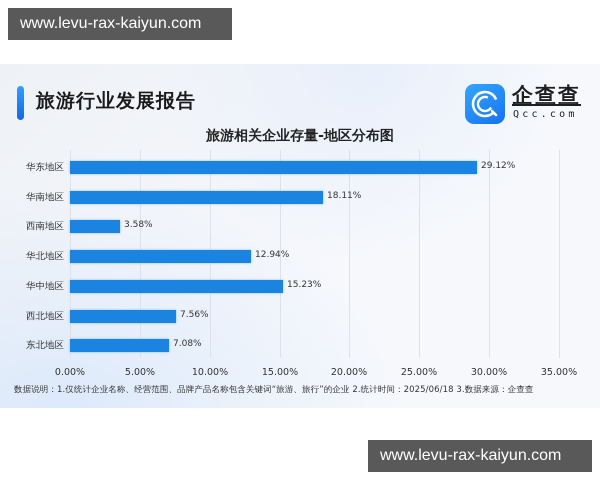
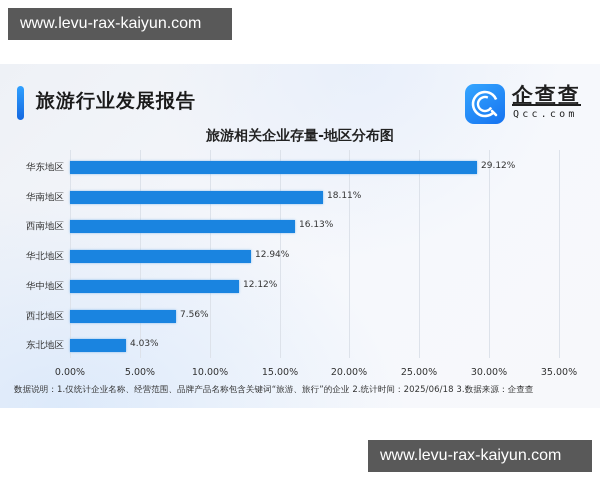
西南地区: 3.58% -> 16.13%
华中地区: 15.23% -> 12.12%
东北地区: 7.08% -> 4.03%
